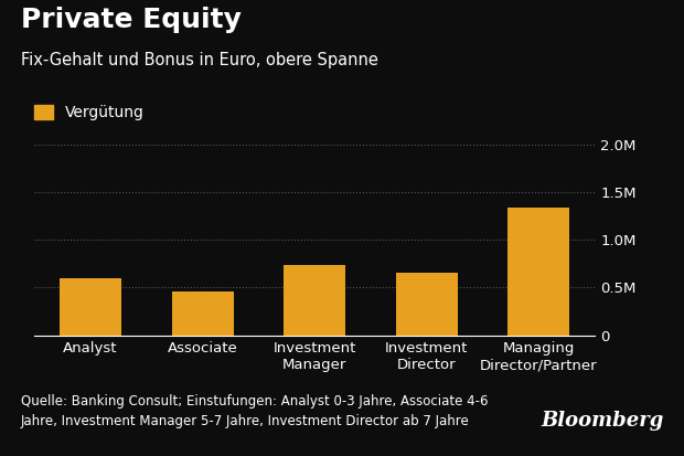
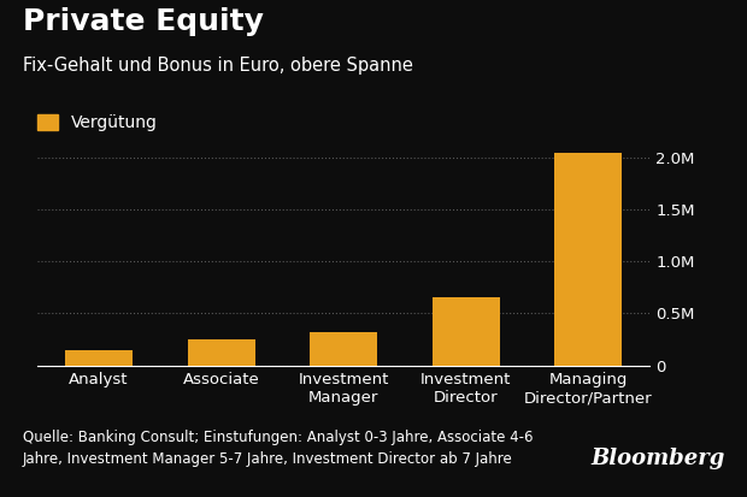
Analyst: 0.60M -> 0.15M
Associate: 0.46M -> 0.25M
Investment Manager: 0.74M -> 0.32M
Managing Director/Partner: 1.34M -> 2.05M
